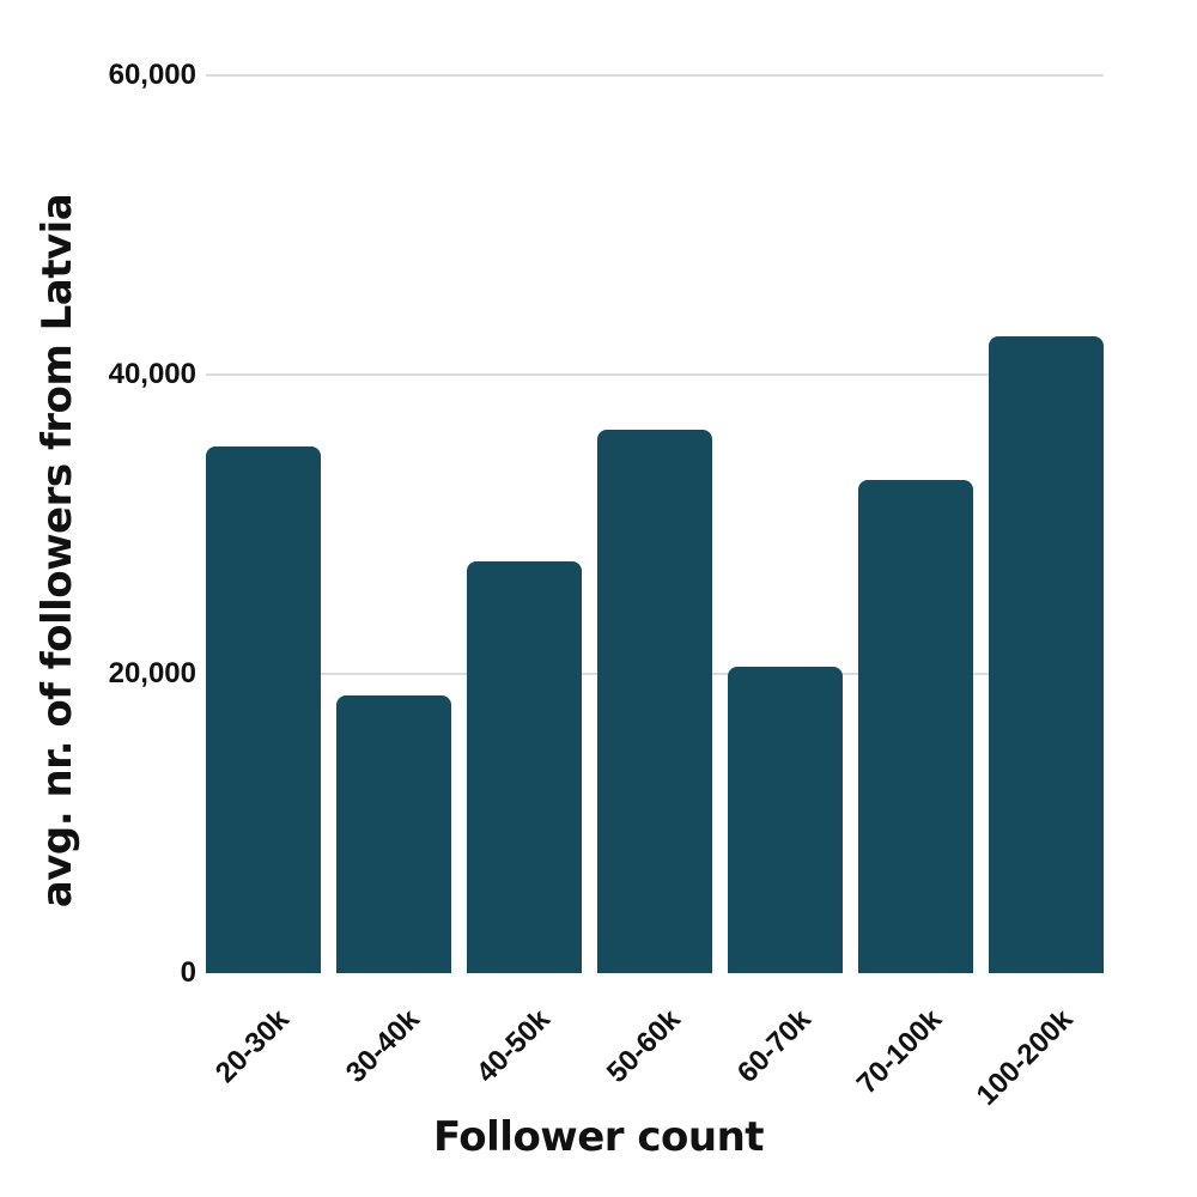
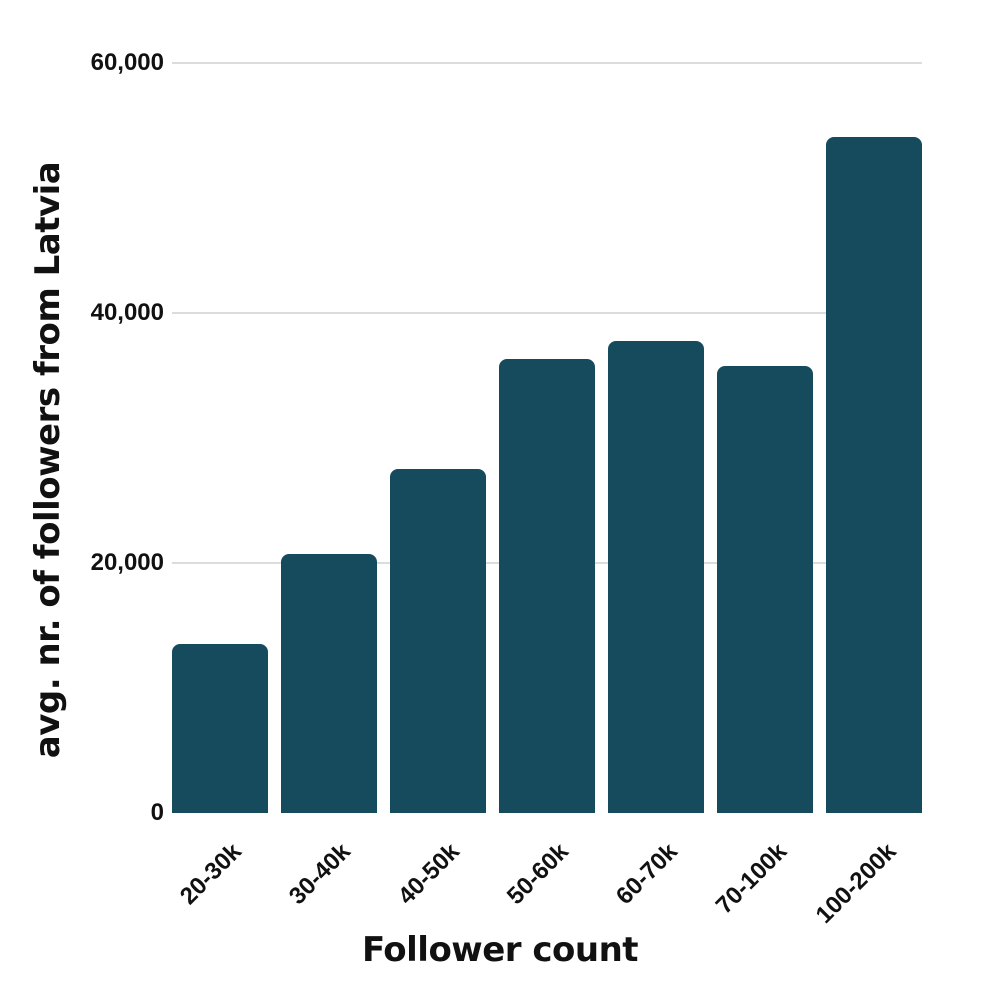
20-30k: 35200 -> 13500
30-40k: 18600 -> 20700
60-70k: 20500 -> 37800
70-100k: 33000 -> 35800
100-200k: 42600 -> 54100
